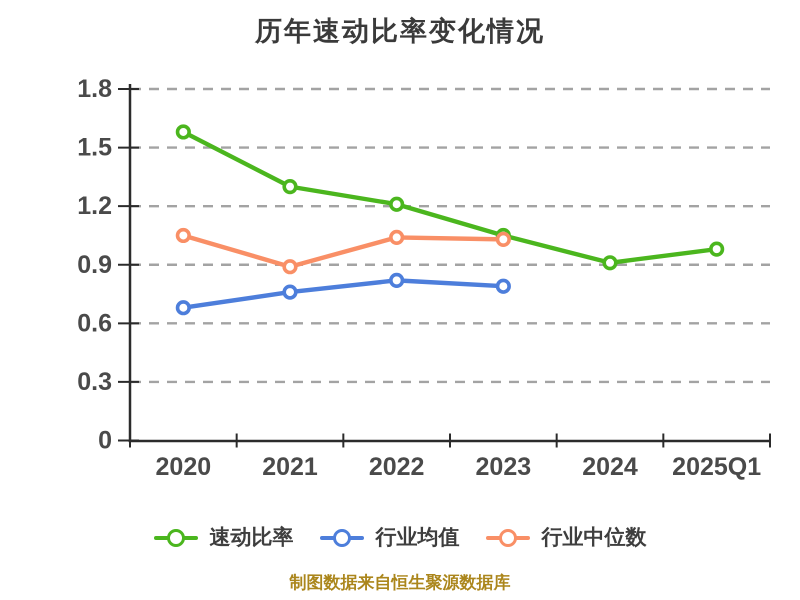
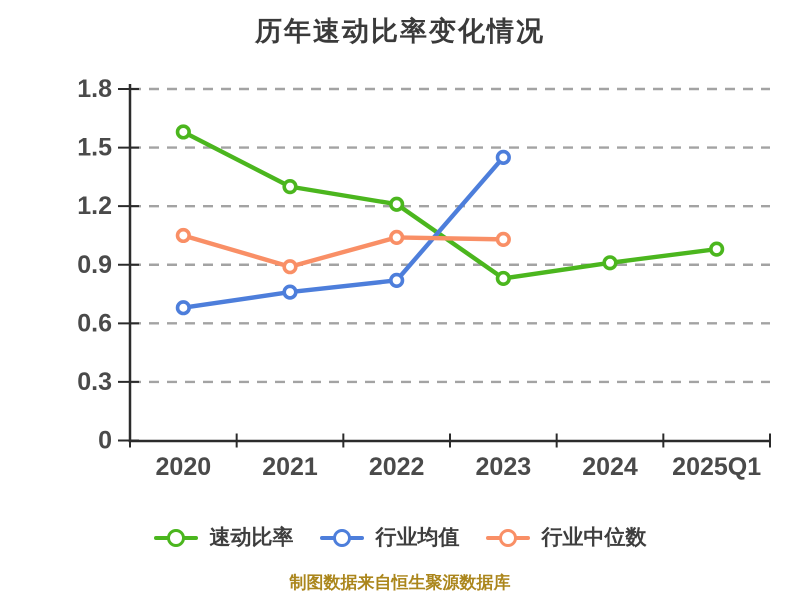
速动比率/2023: 1.05 -> 0.83
行业均值/2023: 0.79 -> 1.45
